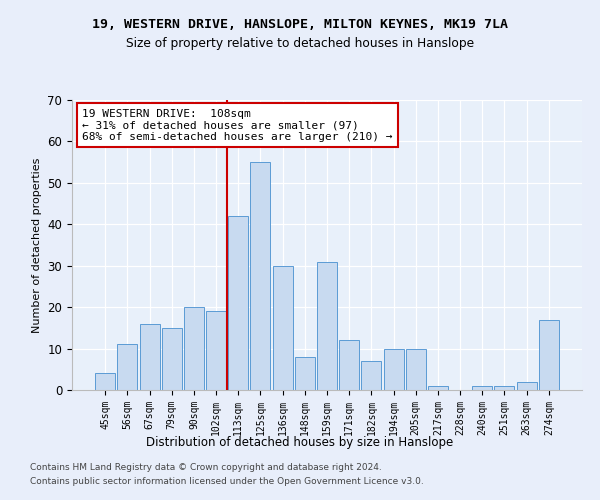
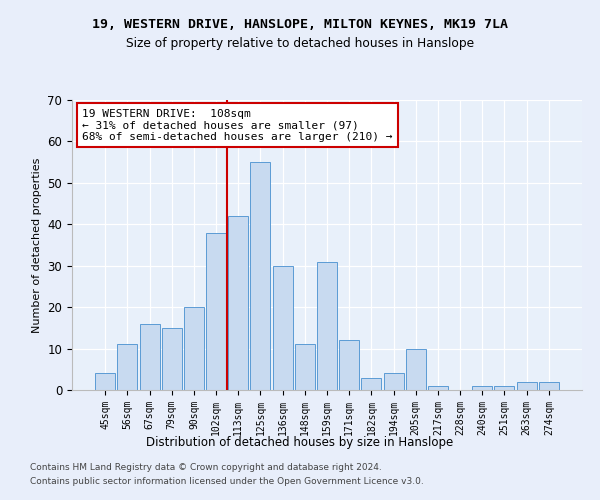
102sqm: 19 -> 38
148sqm: 8 -> 11
182sqm: 7 -> 3
194sqm: 10 -> 4
274sqm: 17 -> 2
